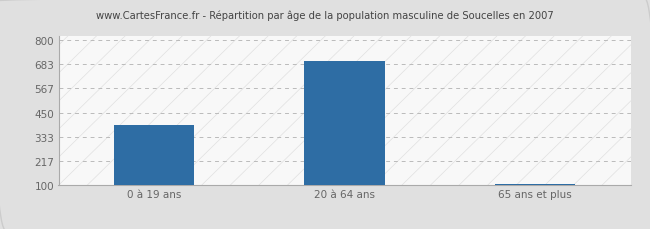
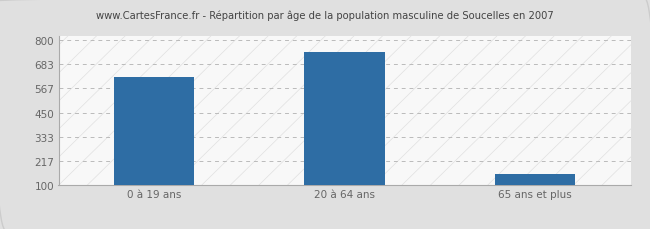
0 à 19 ans: 392 -> 620
20 à 64 ans: 700 -> 740
65 ans et plus: 108 -> 155
